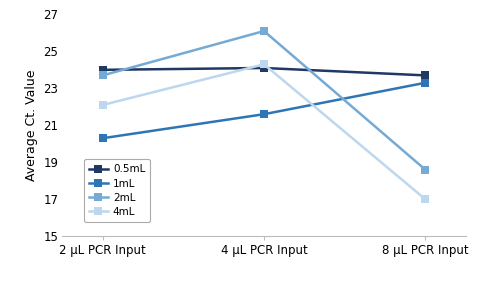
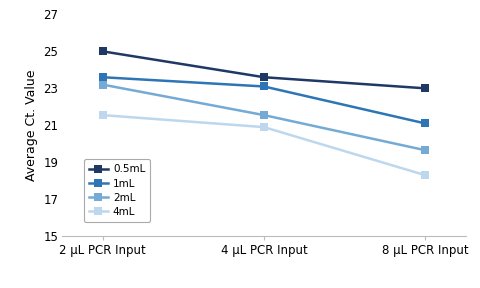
0.5mL/2 μL PCR Input: 24.0 -> 25.0
1mL/2 μL PCR Input: 20.3 -> 23.6
2mL/2 μL PCR Input: 23.7 -> 23.2
4mL/2 μL PCR Input: 22.1 -> 21.6
0.5mL/4 μL PCR Input: 24.1 -> 23.6
1mL/4 μL PCR Input: 21.6 -> 23.1
2mL/4 μL PCR Input: 26.1 -> 21.6
4mL/4 μL PCR Input: 24.3 -> 20.9
0.5mL/8 μL PCR Input: 23.7 -> 23.0
1mL/8 μL PCR Input: 23.3 -> 21.1
2mL/8 μL PCR Input: 18.6 -> 19.6
4mL/8 μL PCR Input: 17.0 -> 18.3
